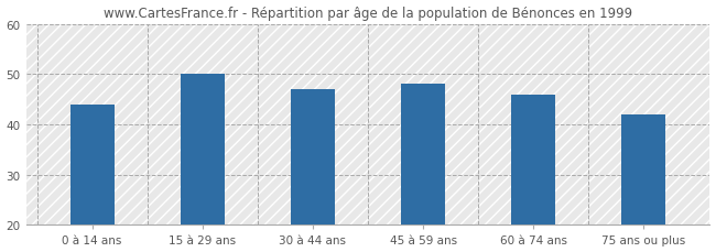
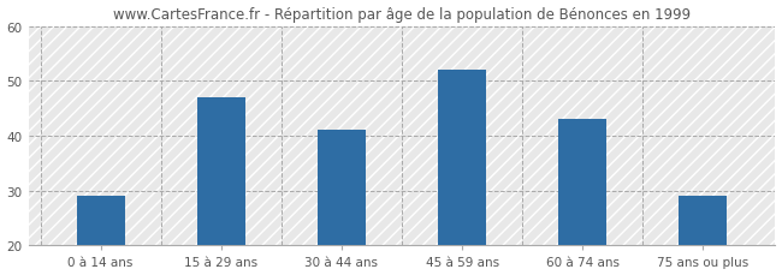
0 à 14 ans: 44 -> 29
15 à 29 ans: 50 -> 47
30 à 44 ans: 47 -> 41
45 à 59 ans: 48 -> 52
60 à 74 ans: 46 -> 43
75 ans ou plus: 42 -> 29
